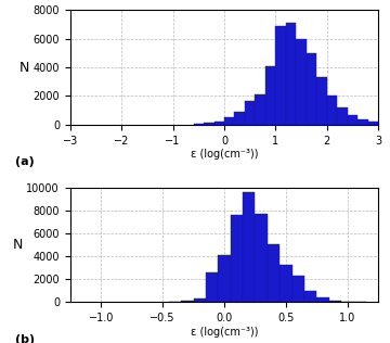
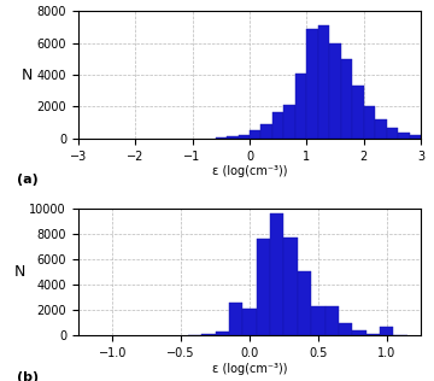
0.0: 4100 -> 2100
0.5: 3200 -> 2300
1.0: 0 -> 700
